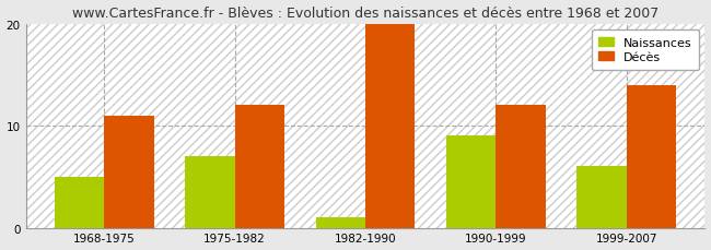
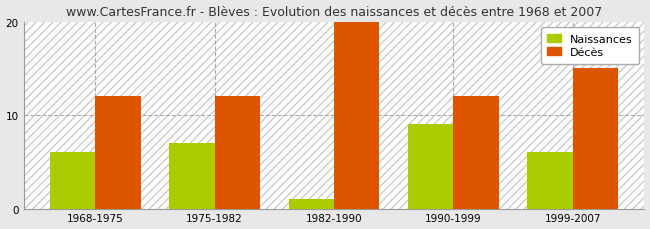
Naissances/1968-1975: 5 -> 6
Décès/1968-1975: 11 -> 12
Décès/1999-2007: 14 -> 15
